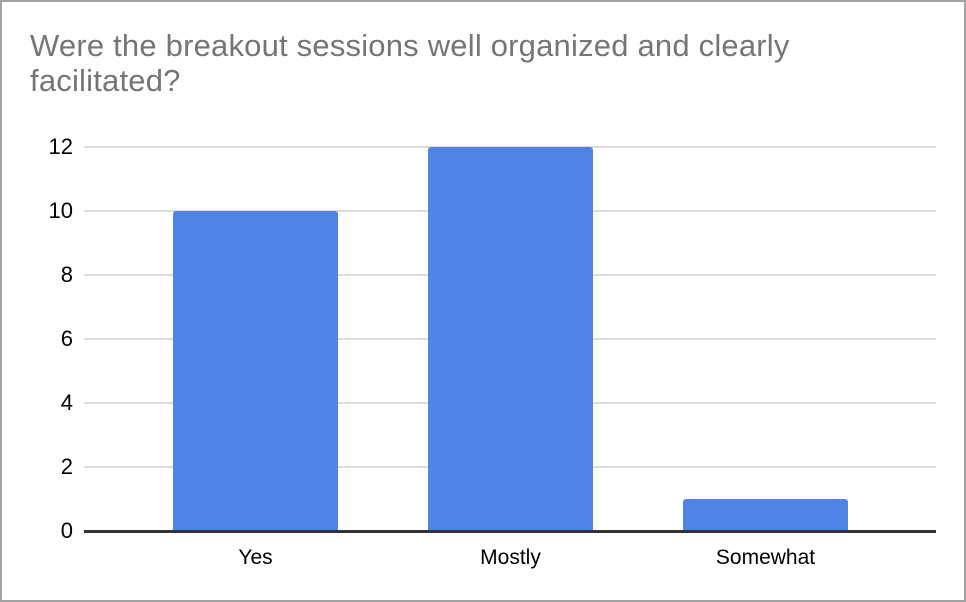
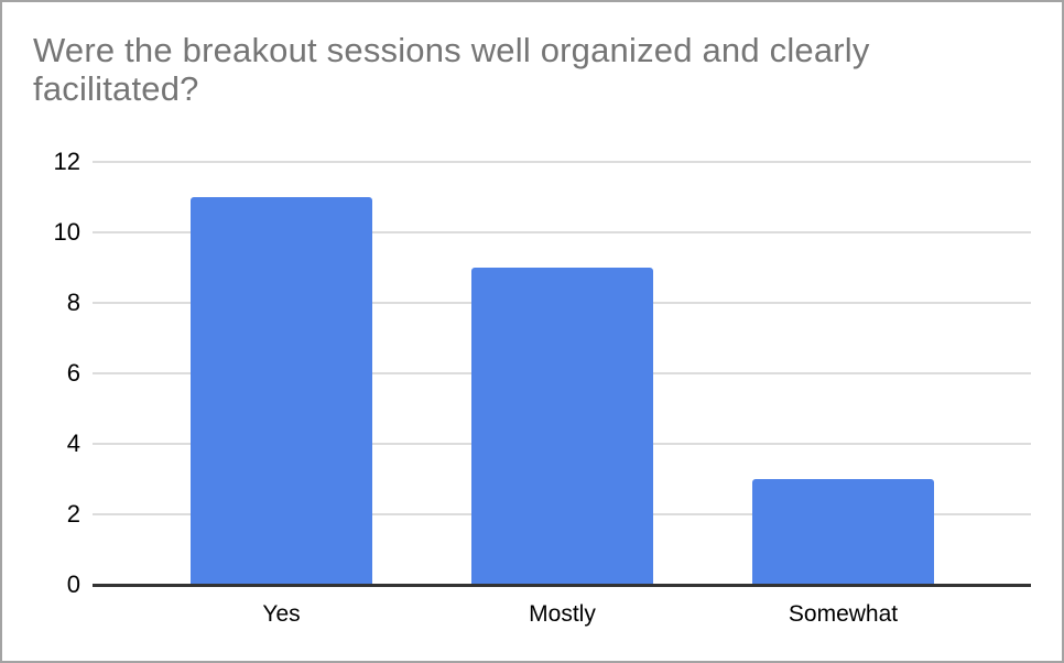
Yes: 10 -> 11
Mostly: 12 -> 9
Somewhat: 1 -> 3
